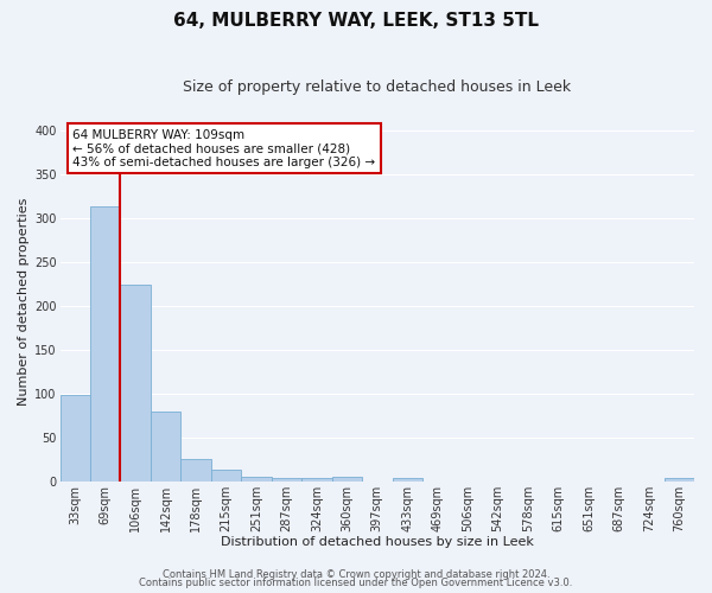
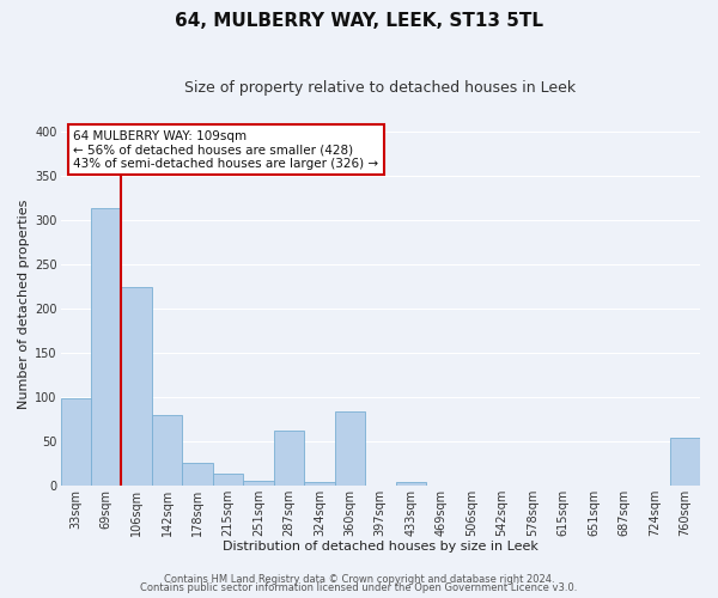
287sqm: 4 -> 62
360sqm: 6 -> 84
760sqm: 4 -> 54
